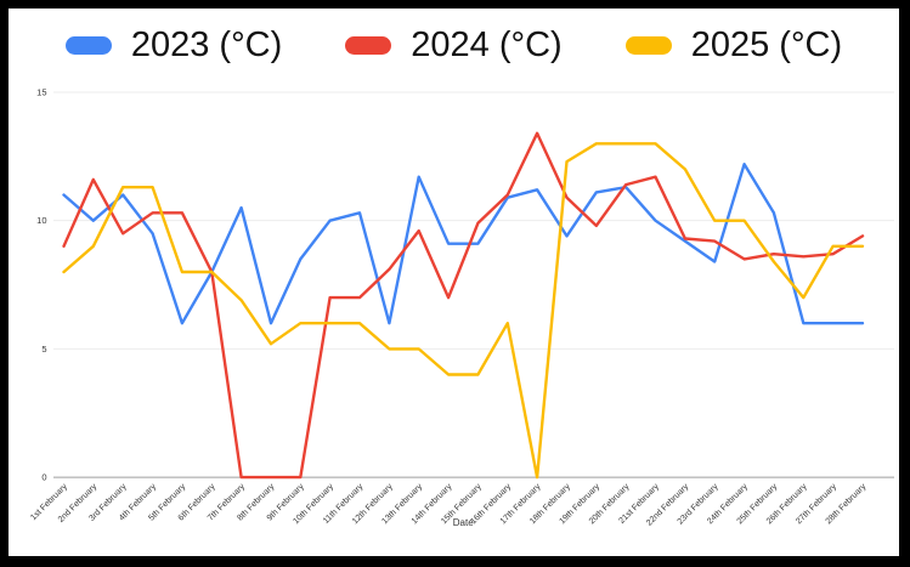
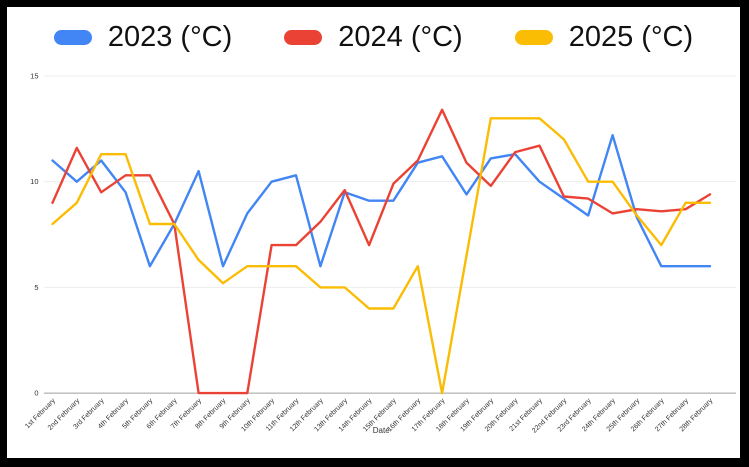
2025 (°C)/7th February: 6.9 -> 6.3
2023 (°C)/13th February: 11.7 -> 9.5
2025 (°C)/18th February: 12.3 -> 6.5
2023 (°C)/25th February: 10.3 -> 8.3
